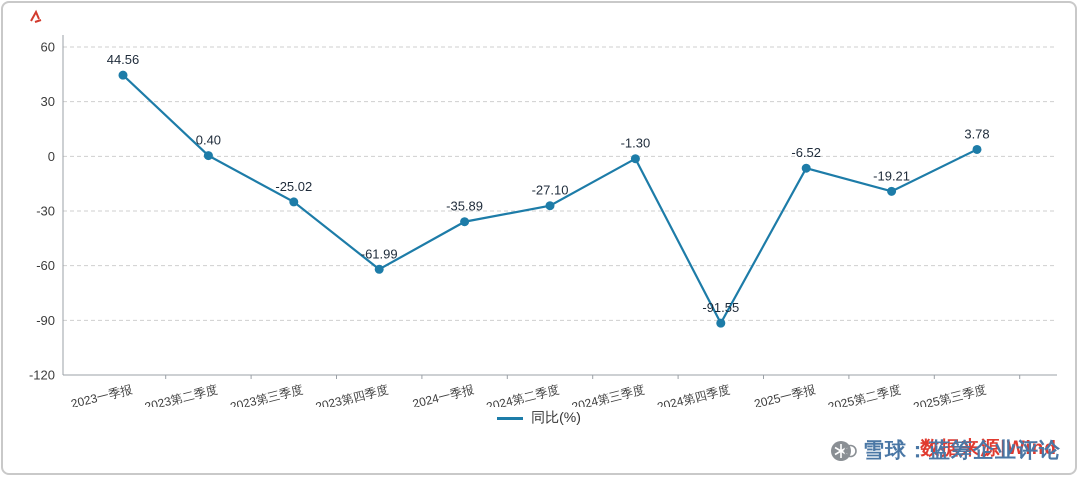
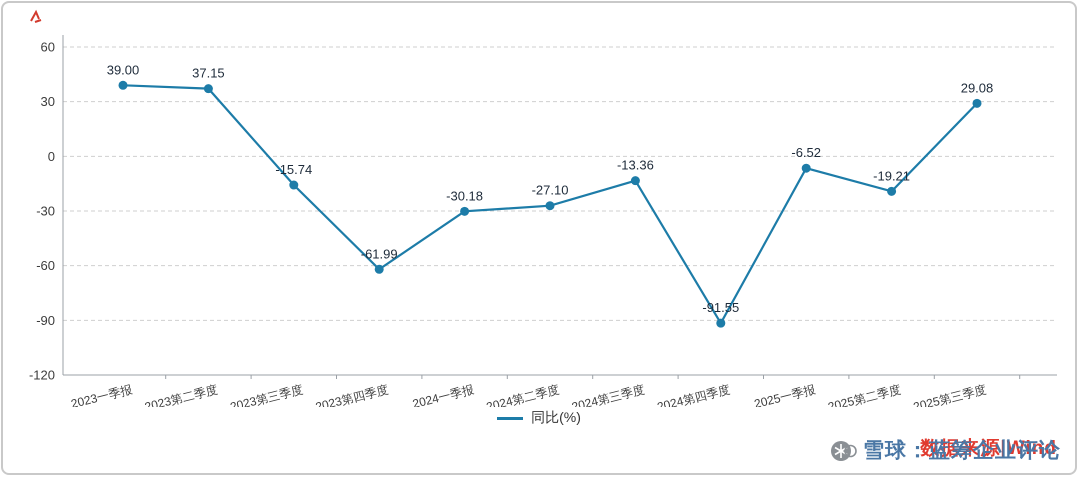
2023一季报: 44.56 -> 39.00
2023第二季度: 0.40 -> 37.15
2023第三季度: -25.02 -> -15.74
2024一季报: -35.89 -> -30.18
2024第三季度: -1.30 -> -13.36
2025第三季度: 3.78 -> 29.08
